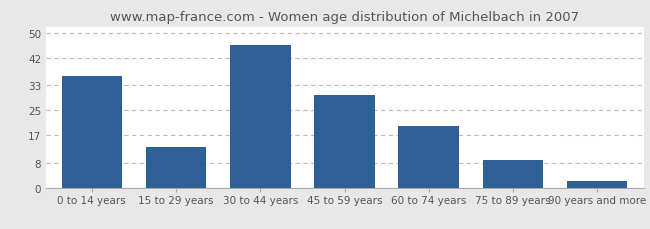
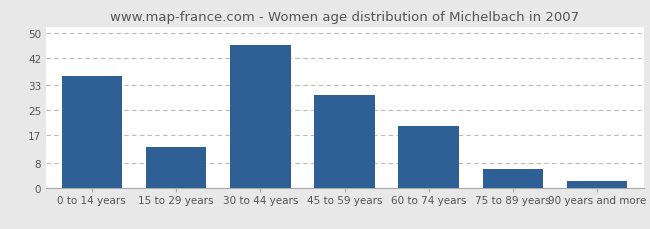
75 to 89 years: 9 -> 6
